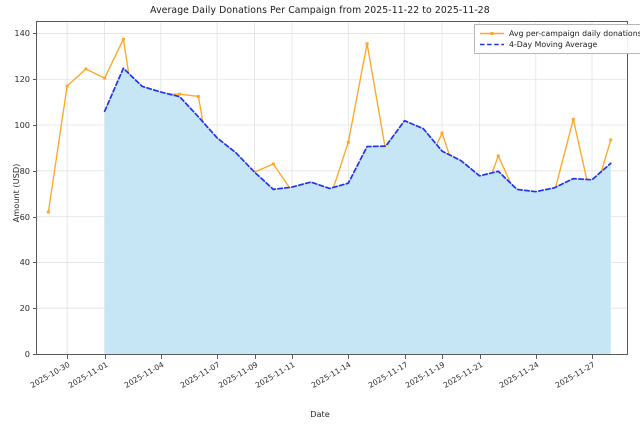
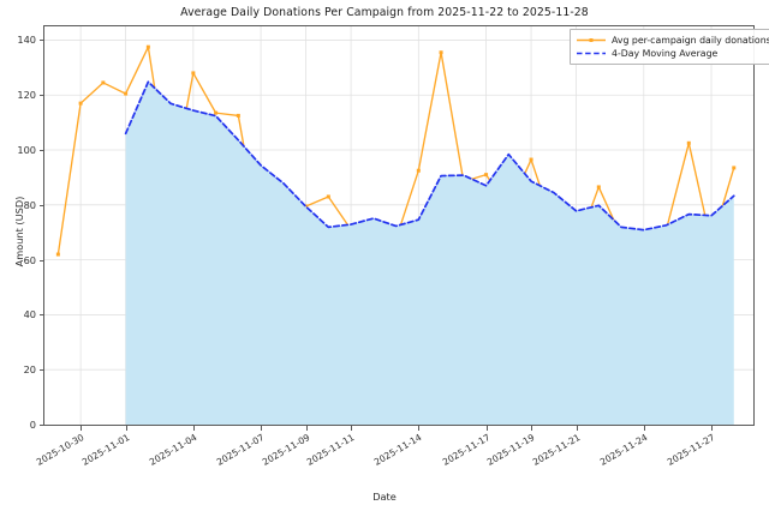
Avg per-campaign daily donations/2025-11-04: 114 -> 128
4-Day Moving Average/2025-11-17: 102 -> 87
